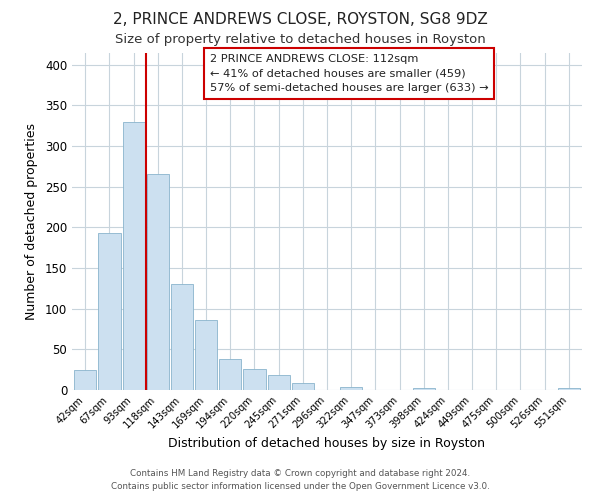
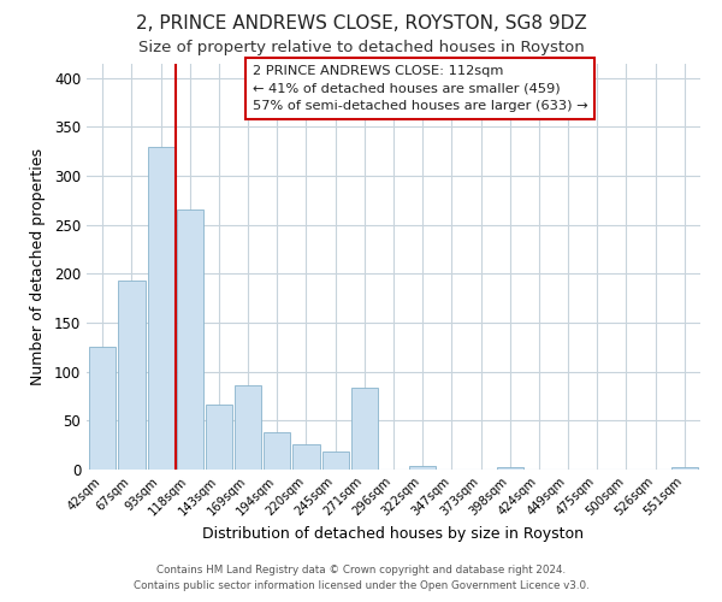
42sqm: 25 -> 126
143sqm: 130 -> 66
271sqm: 9 -> 84
